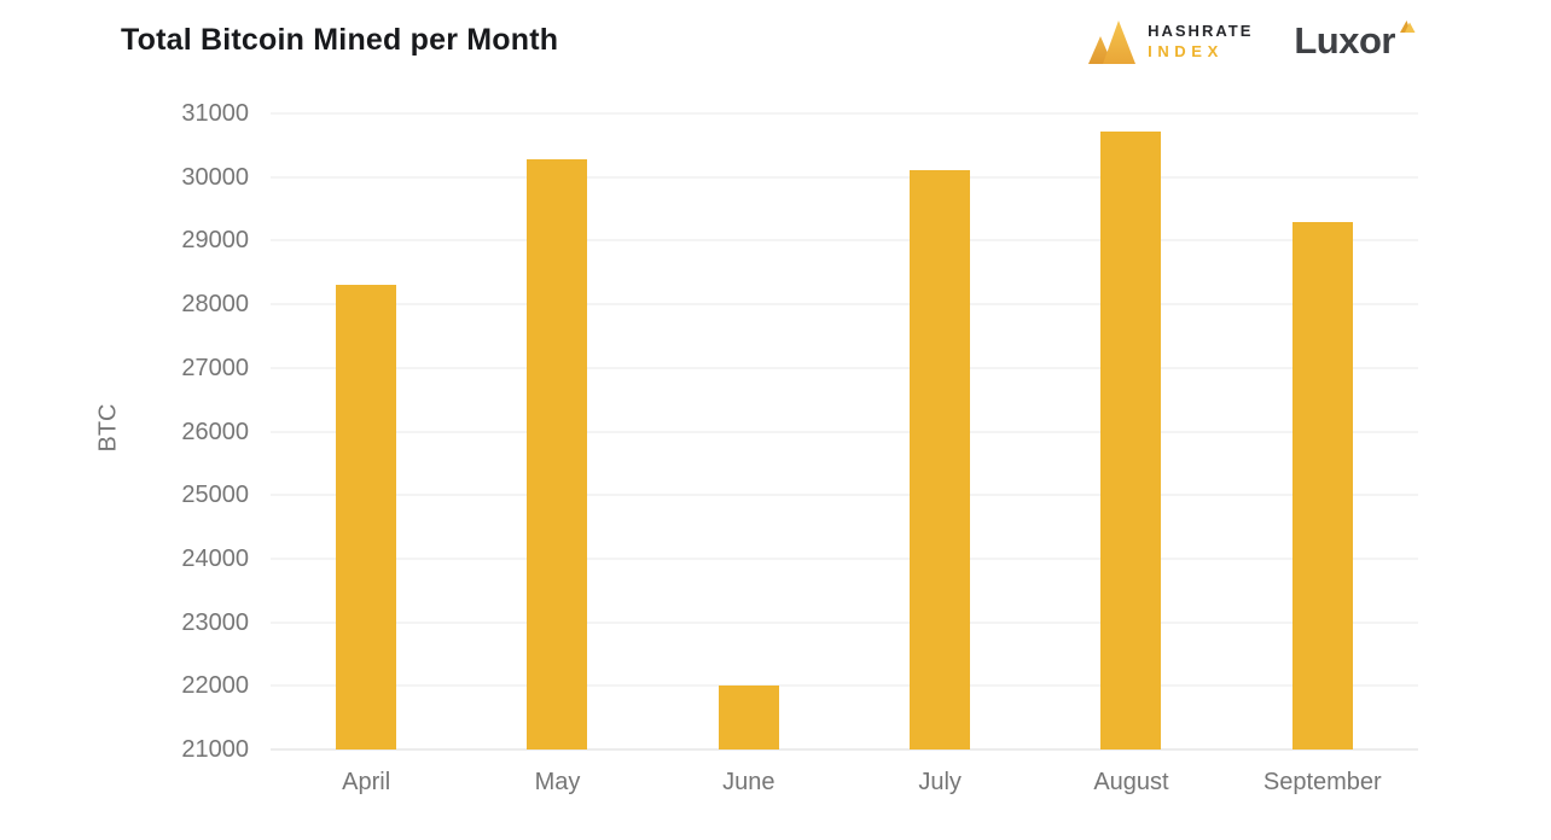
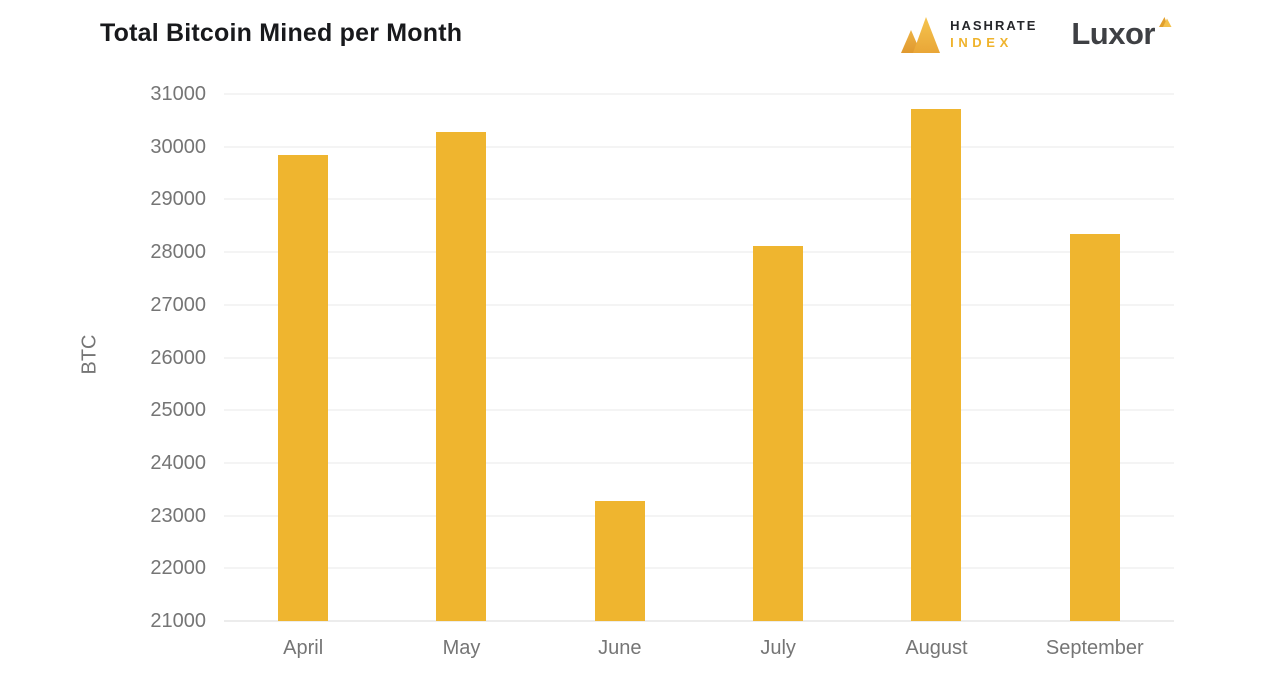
April: 28300 -> 29800
June: 22000 -> 23300
July: 30100 -> 28100
September: 29300 -> 28300
